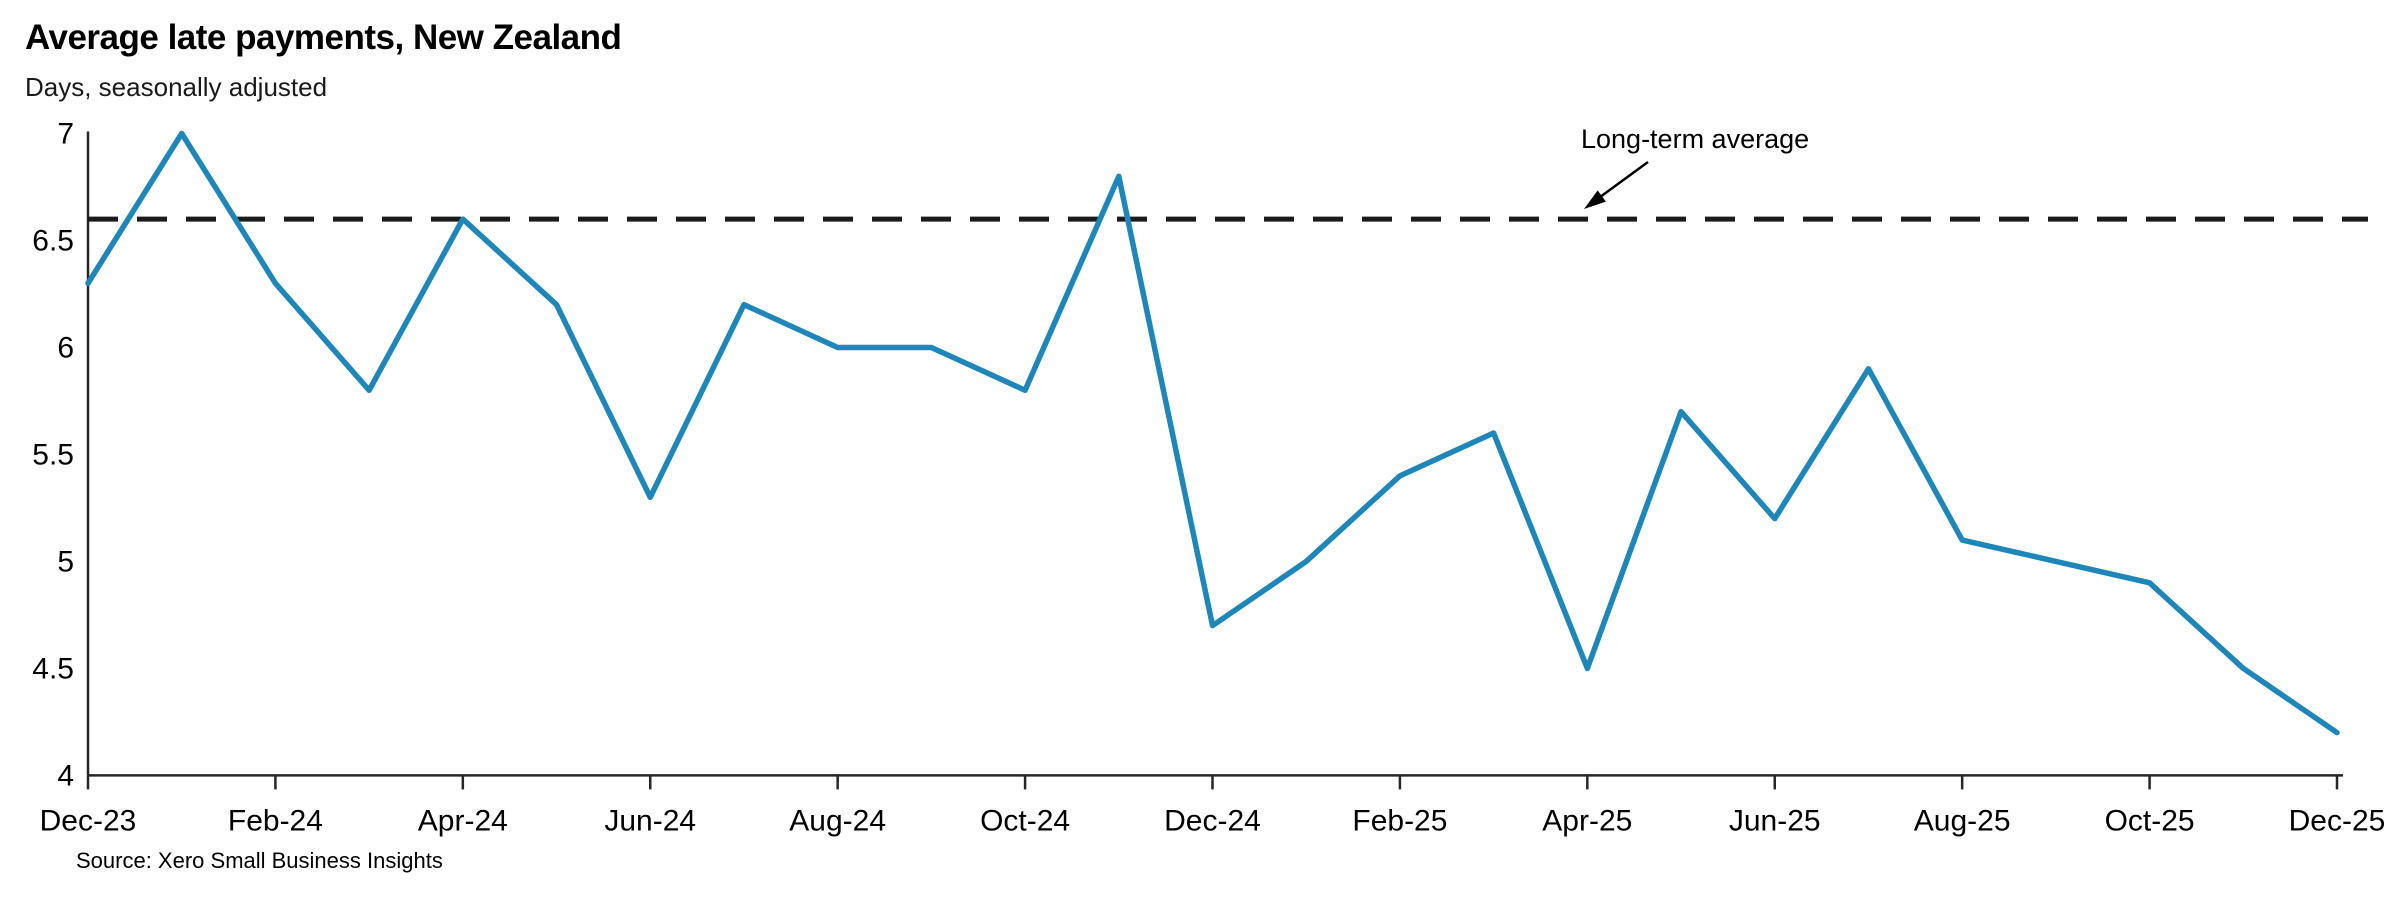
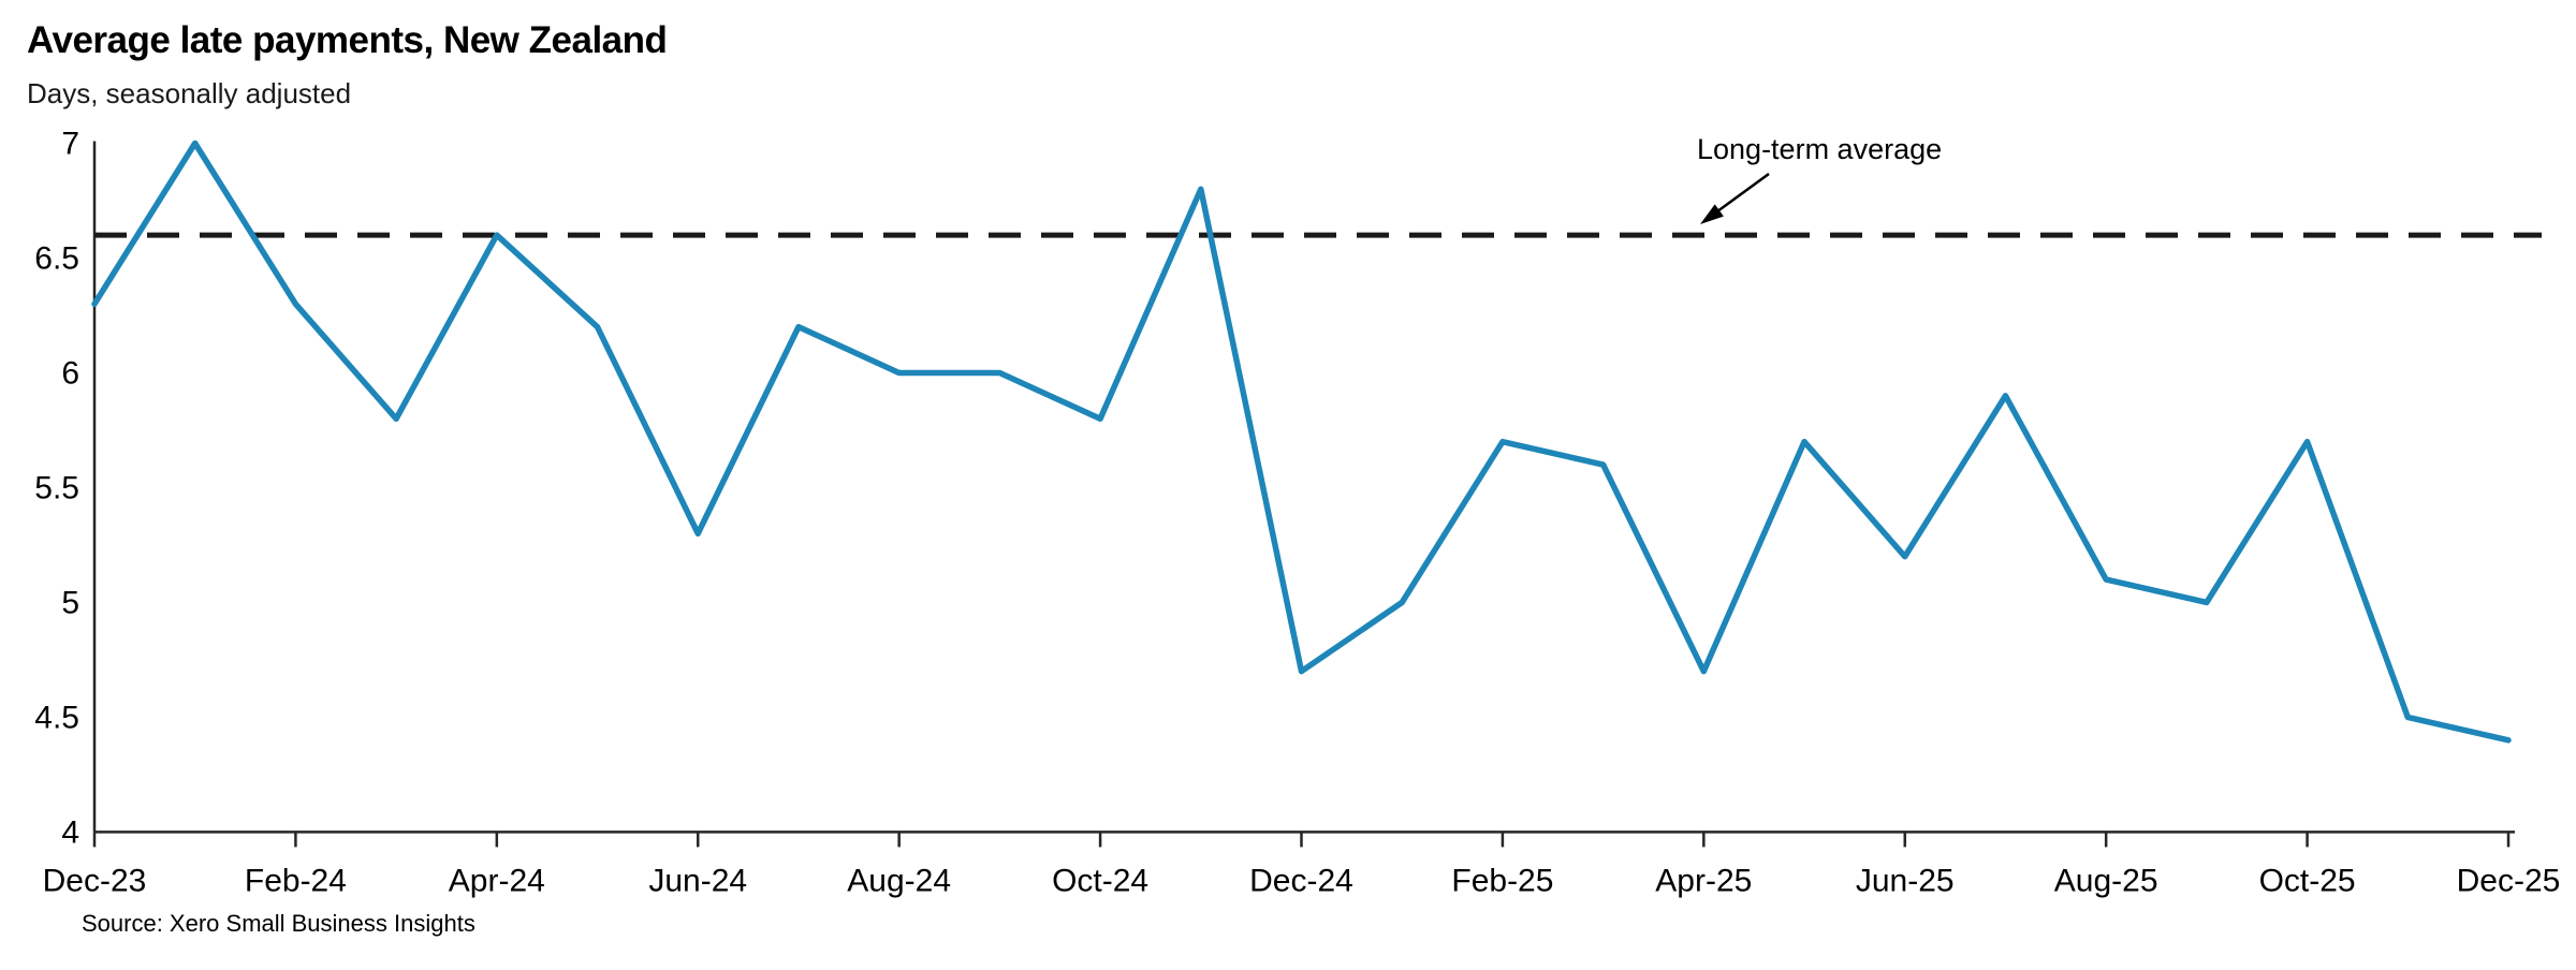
Feb-25: 5.4 -> 5.7
Apr-25: 4.5 -> 4.7
Oct-25: 4.9 -> 5.7
Dec-25: 4.2 -> 4.4
